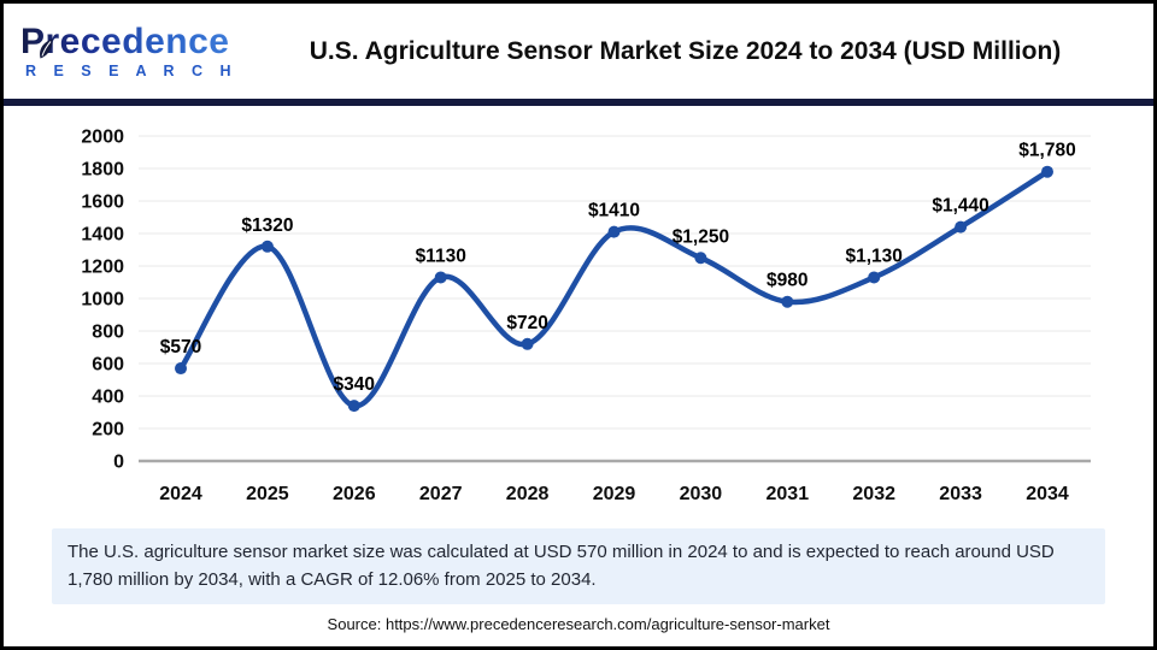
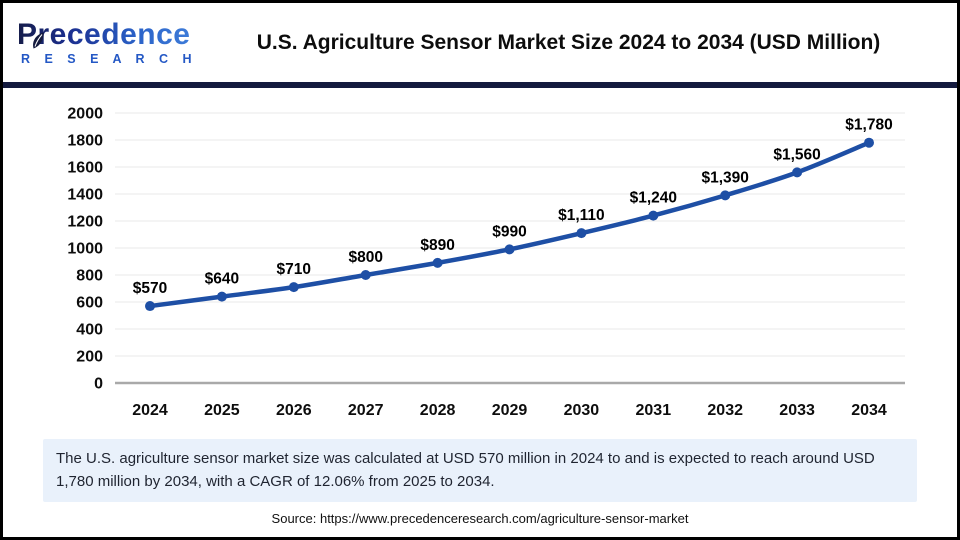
2025: $1320 -> $640
2026: $340 -> $710
2027: $1130 -> $800
2028: $720 -> $890
2029: $1410 -> $990
2030: $1,250 -> $1,110
2031: $980 -> $1,240
2032: $1,130 -> $1,390
2033: $1,440 -> $1,560
